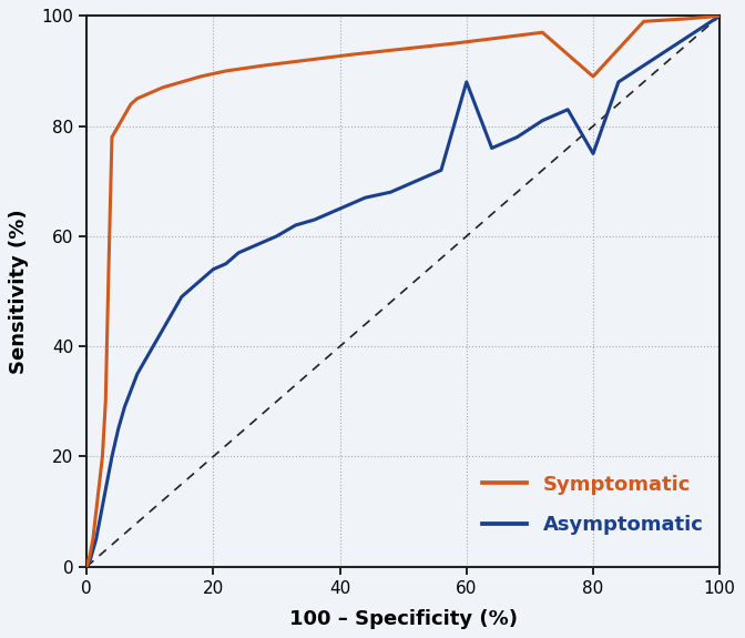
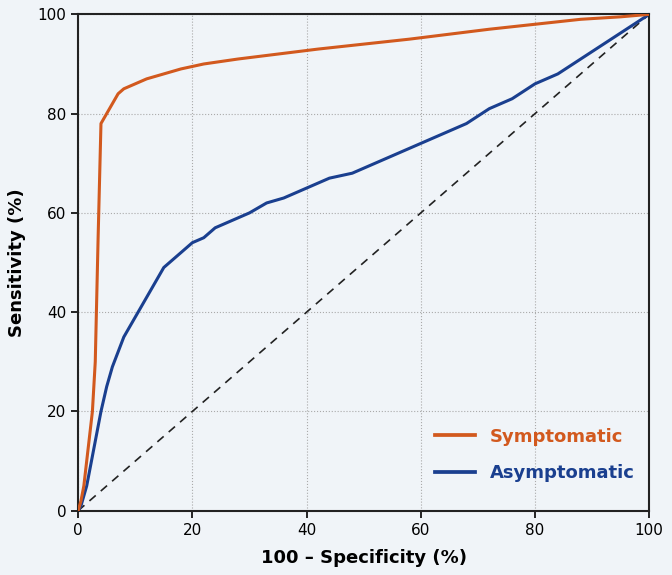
Asymptomatic/60: 88.0 -> 74.0
Symptomatic/80: 89.0 -> 98.0
Asymptomatic/80: 75.0 -> 86.0
